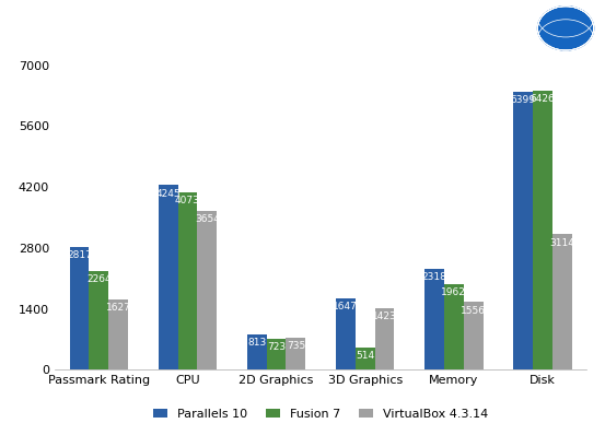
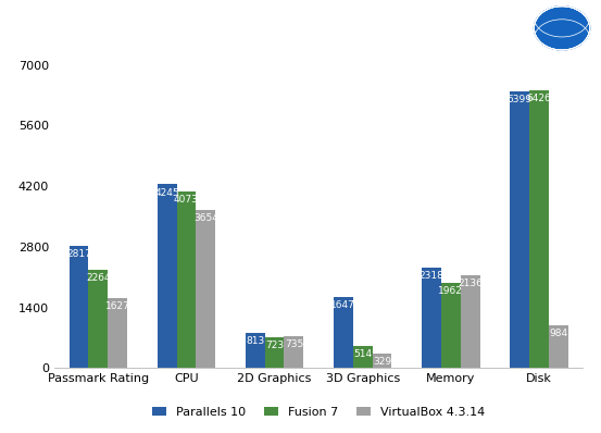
VirtualBox 4.3.14/3D Graphics: 1423 -> 329
VirtualBox 4.3.14/Memory: 1556 -> 2136
VirtualBox 4.3.14/Disk: 3114 -> 984
